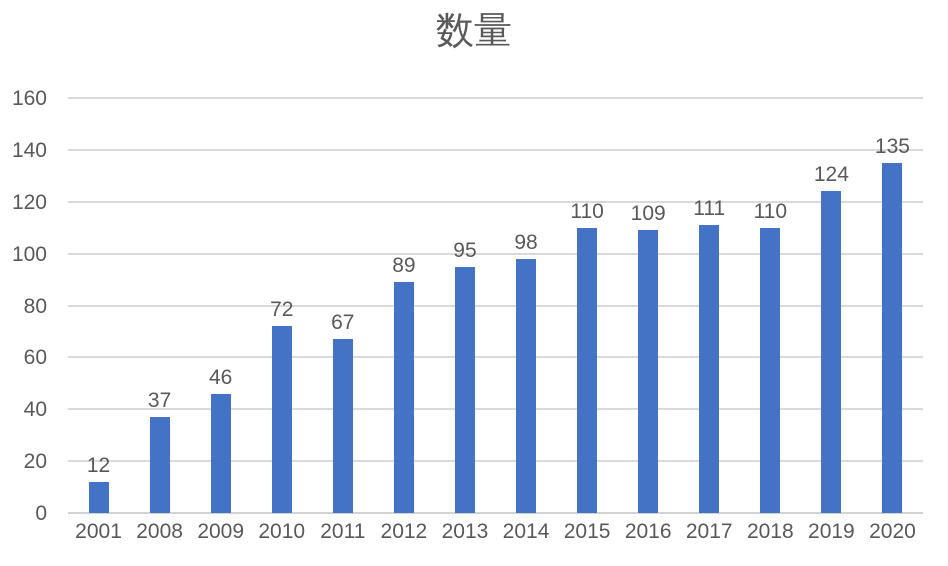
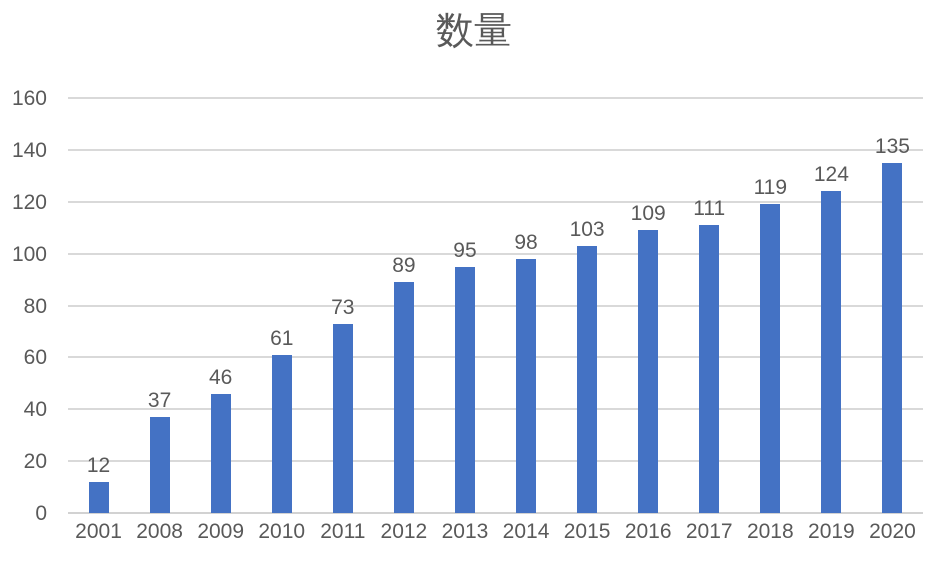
2010: 72 -> 61
2011: 67 -> 73
2015: 110 -> 103
2018: 110 -> 119
